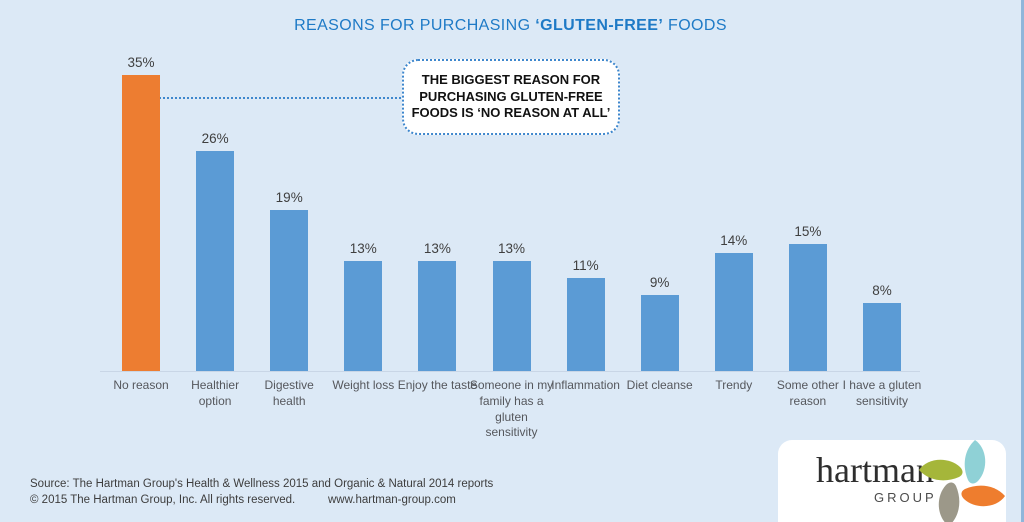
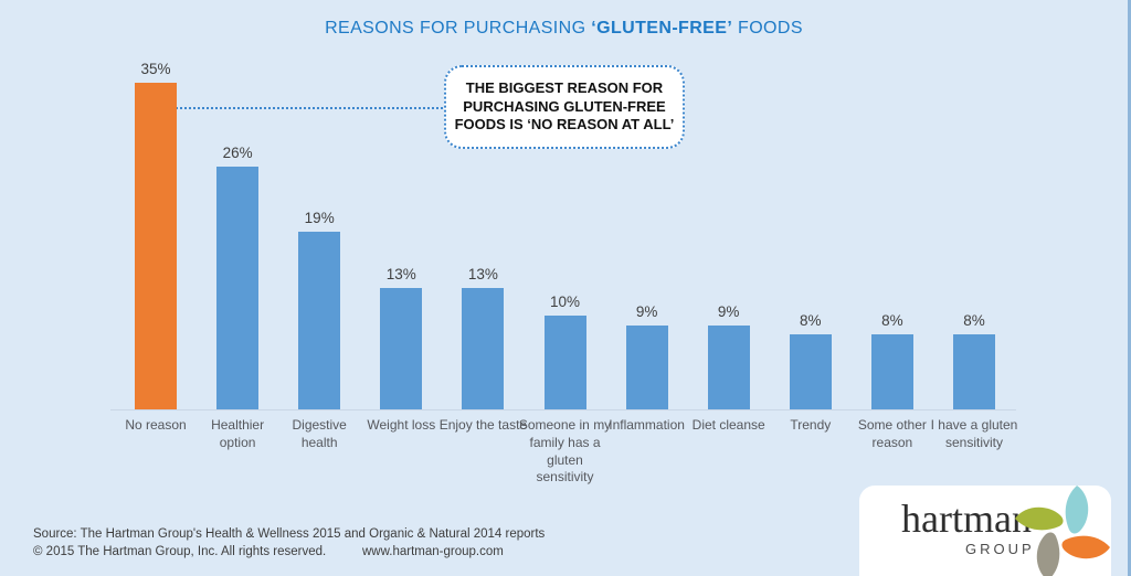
Someone in my family has a gluten sensitivity: 13% -> 10%
Inflammation: 11% -> 9%
Trendy: 14% -> 8%
Some other reason: 15% -> 8%
